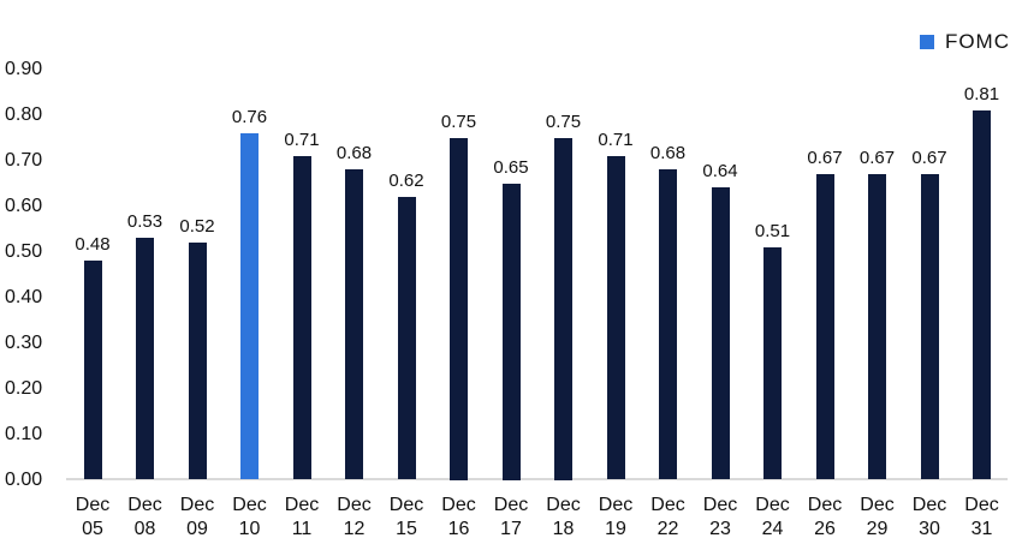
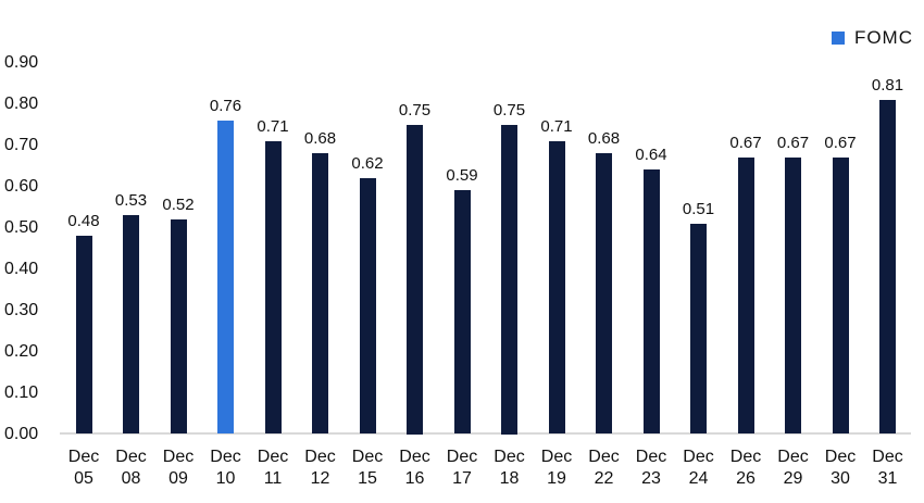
Dec 17: 0.65 -> 0.59
